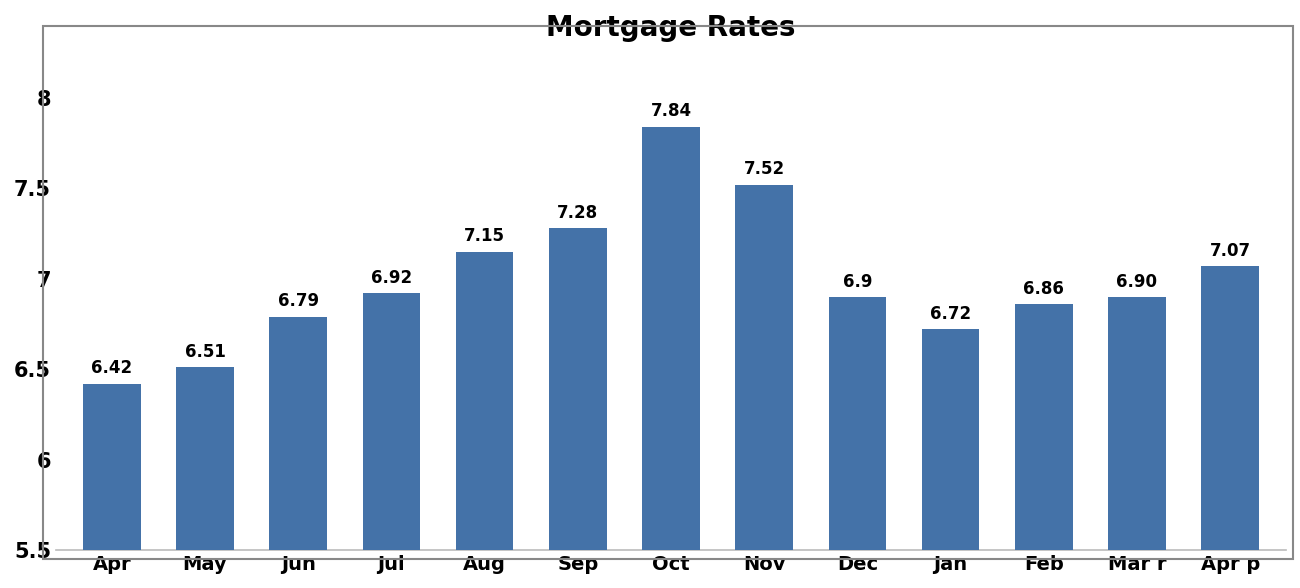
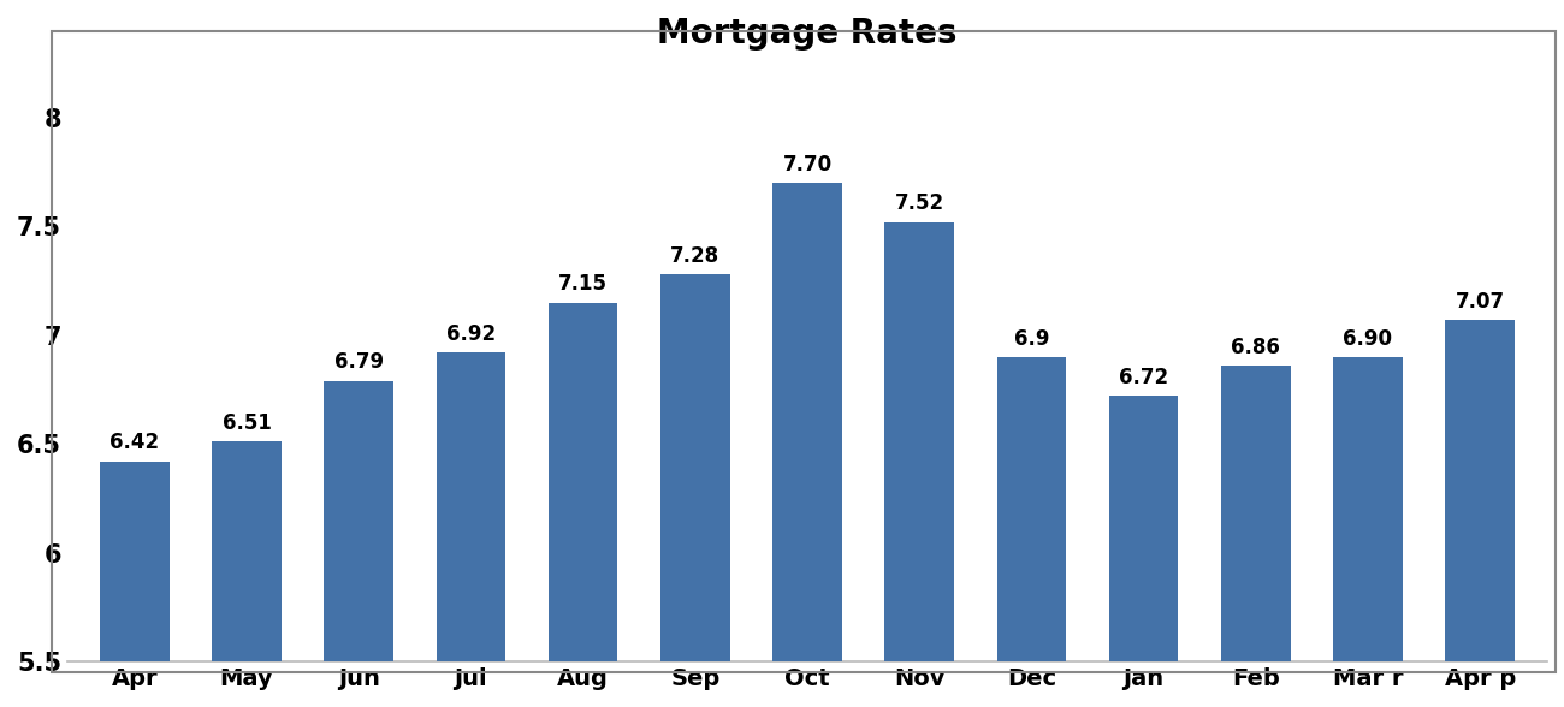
Oct: 7.84 -> 7.70
